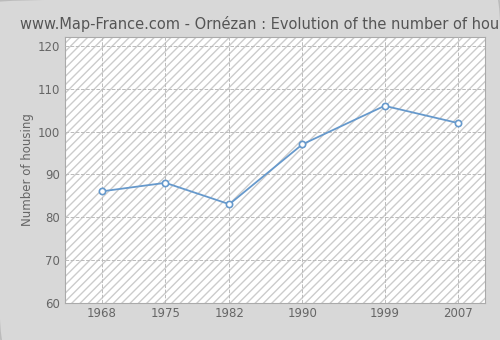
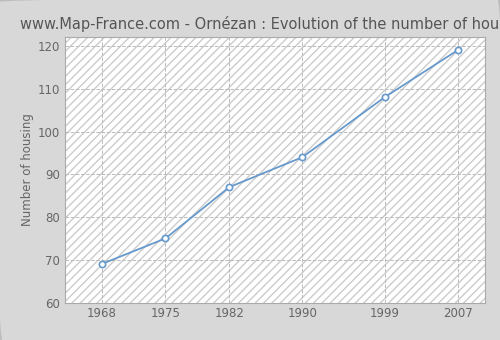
1968: 86 -> 69
1975: 88 -> 75
1982: 83 -> 87
1990: 97 -> 94
1999: 106 -> 108
2007: 102 -> 119
